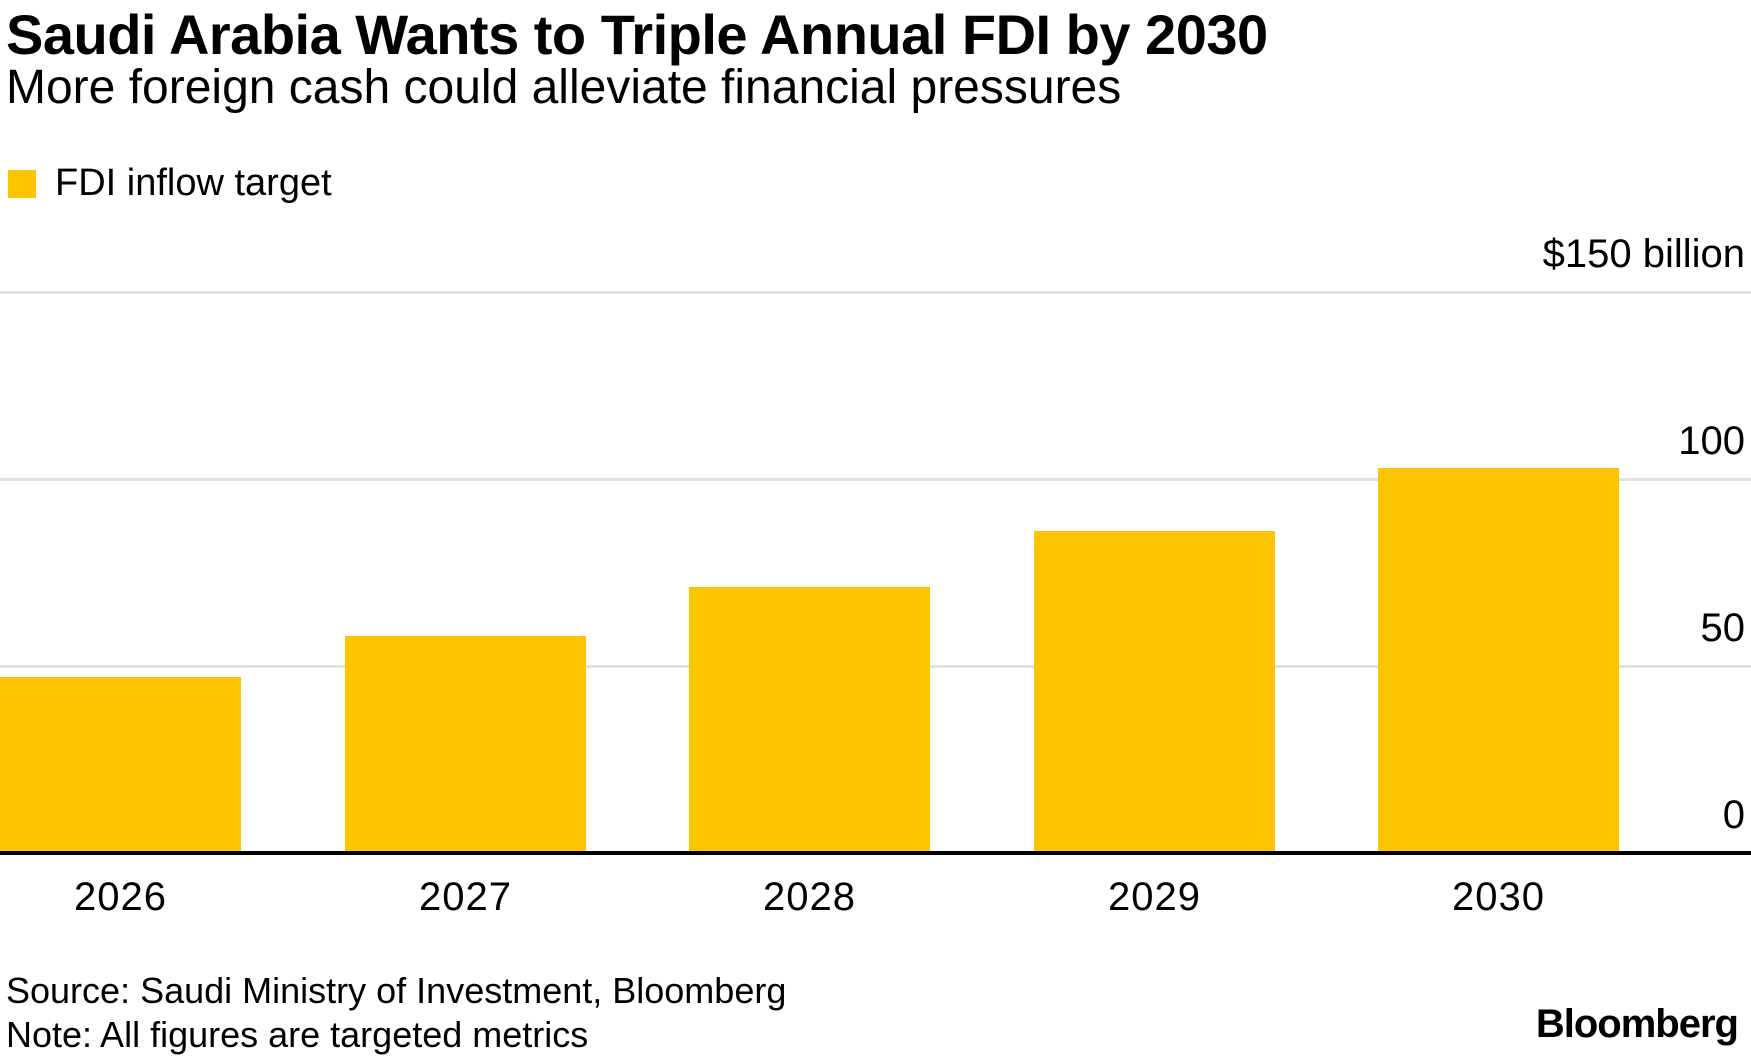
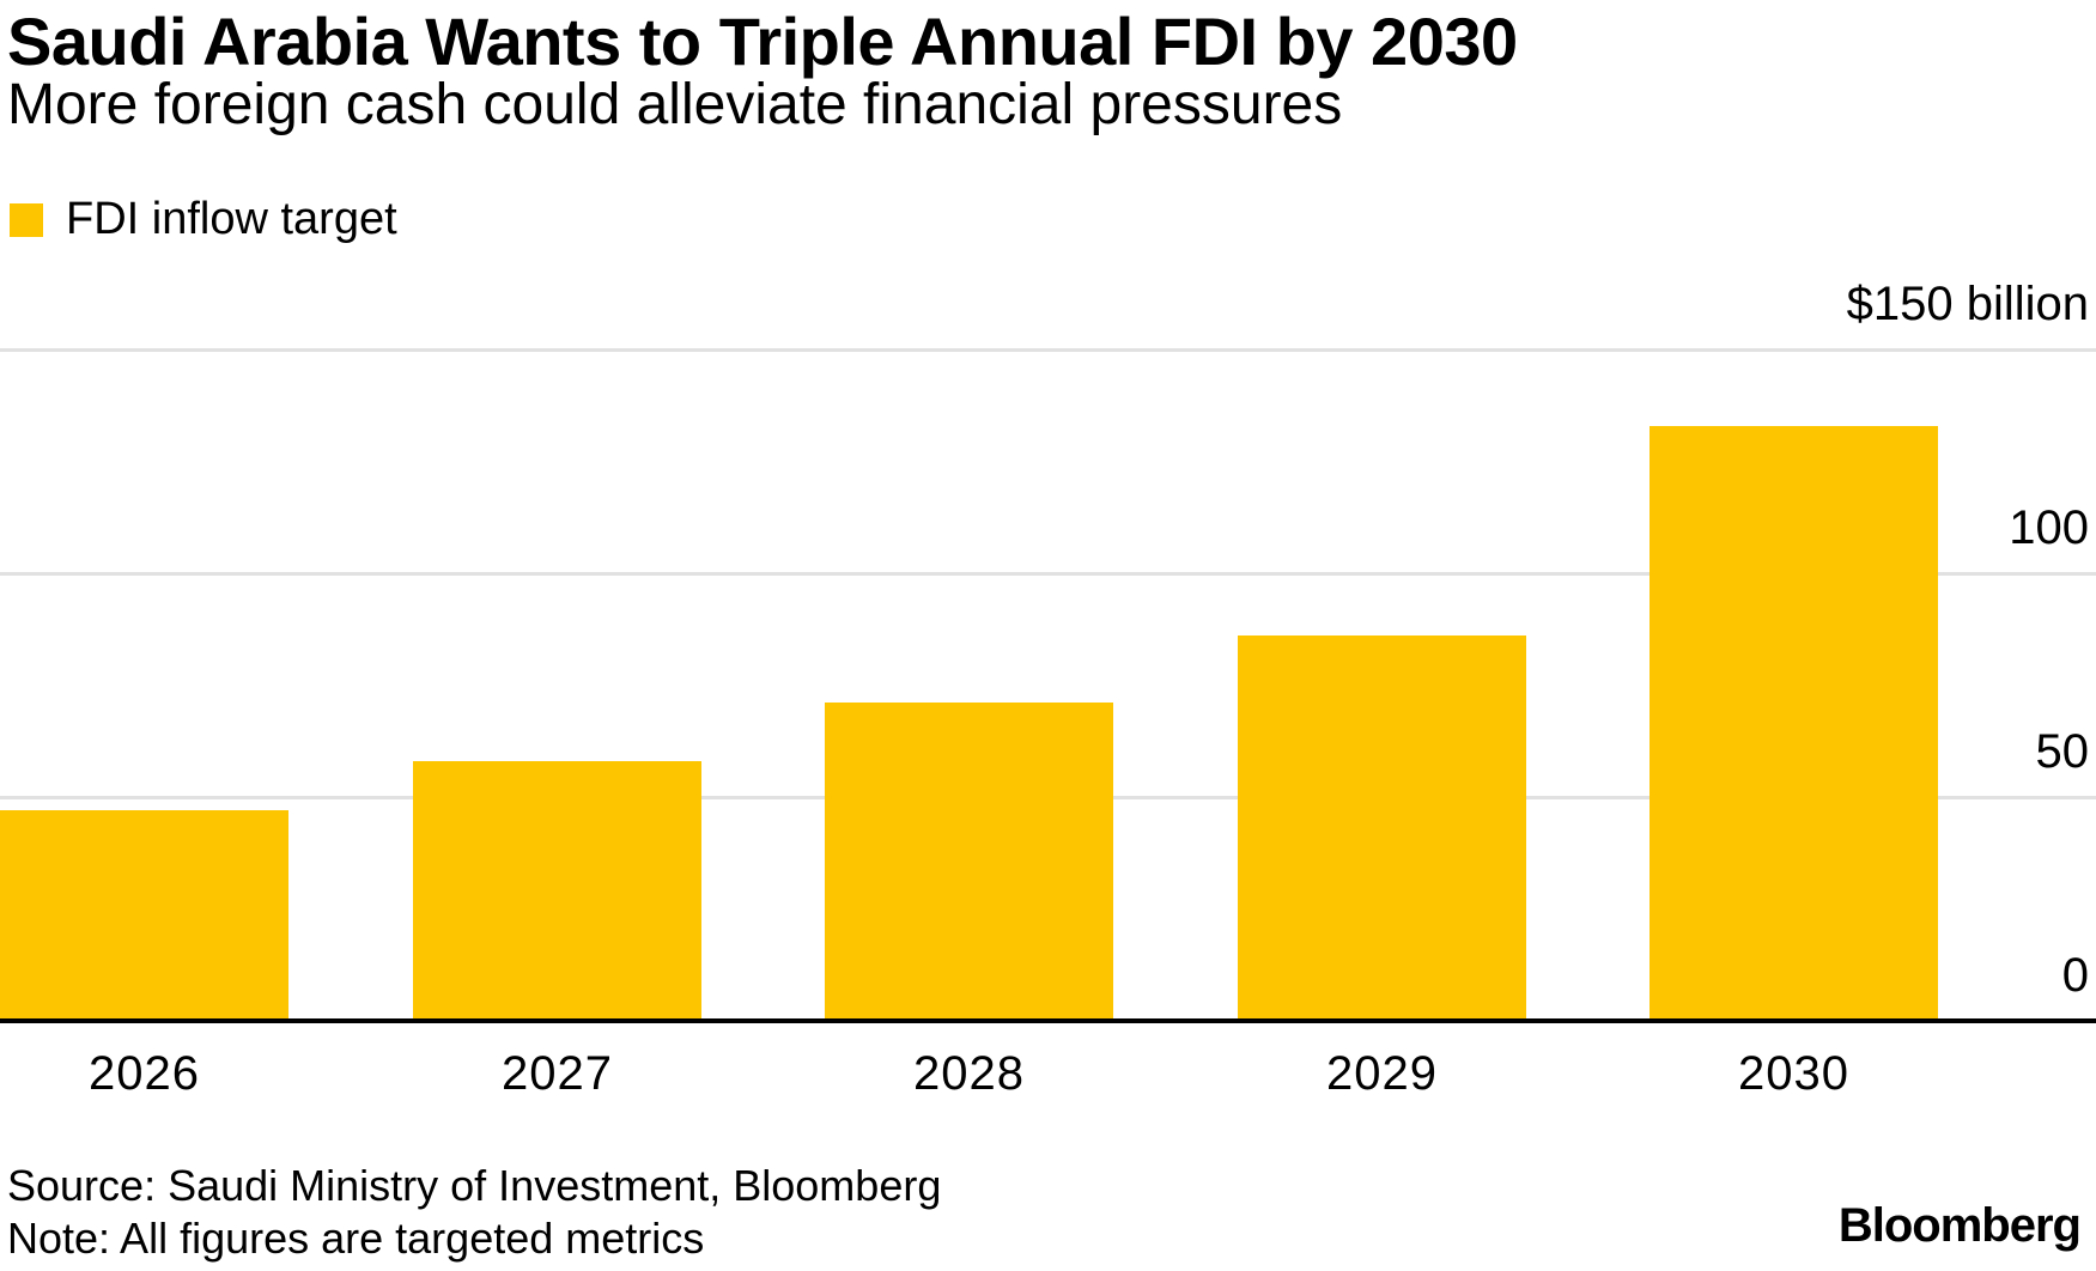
2030: 103 -> 133
